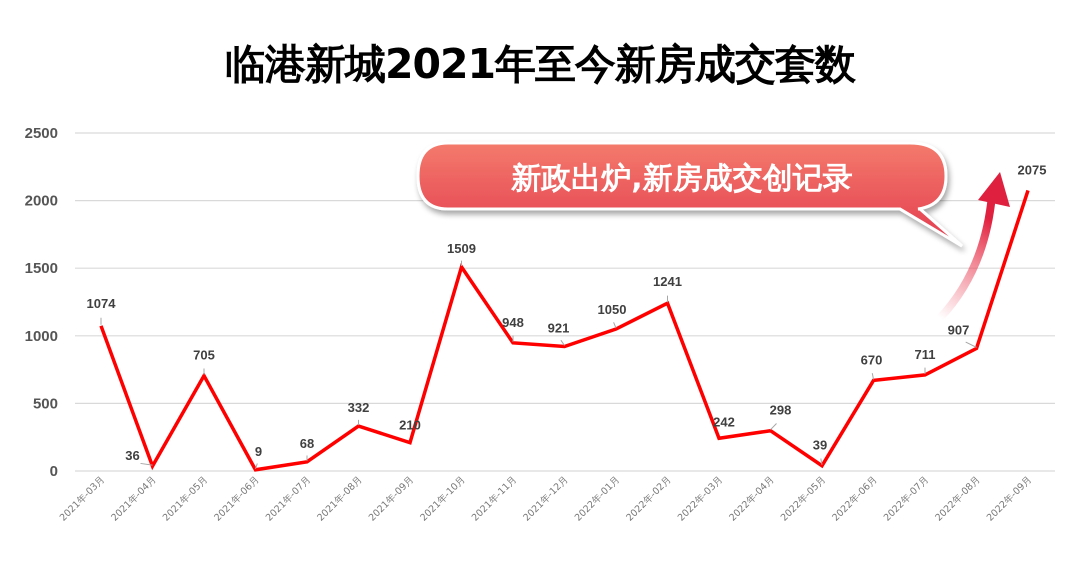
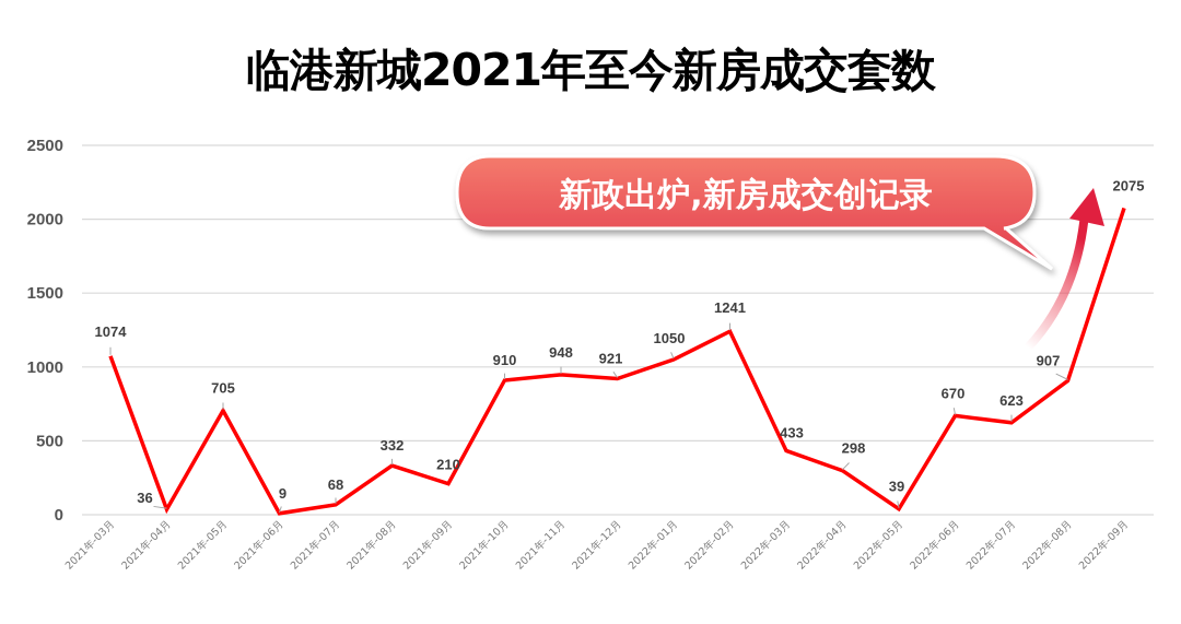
2021年-10月: 1509 -> 910
2022年-03月: 242 -> 433
2022年-07月: 711 -> 623
